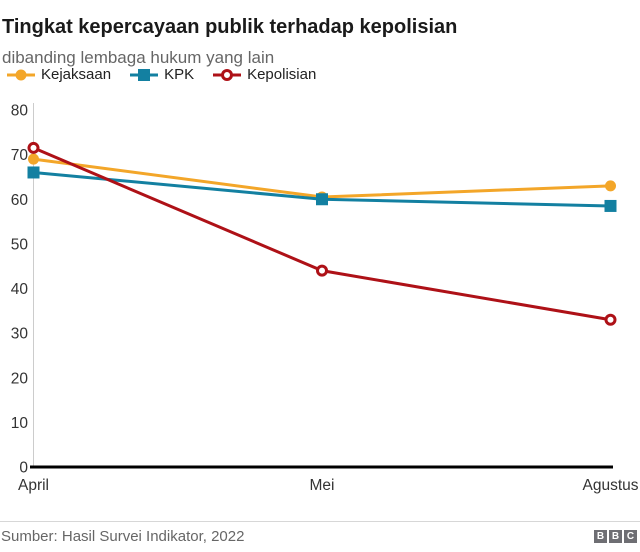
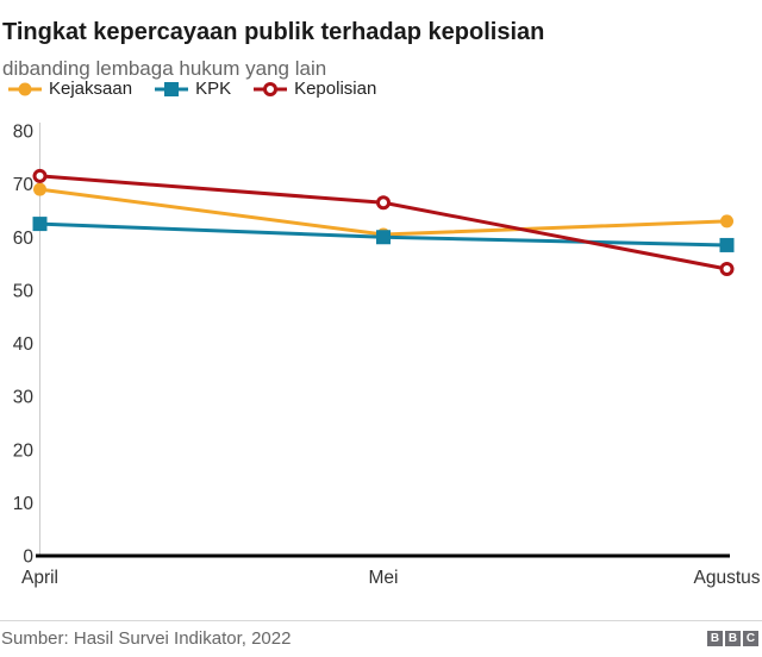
KPK/April: 66 -> 62
Kepolisian/Mei: 44 -> 66
Kepolisian/Agustus: 33 -> 54
